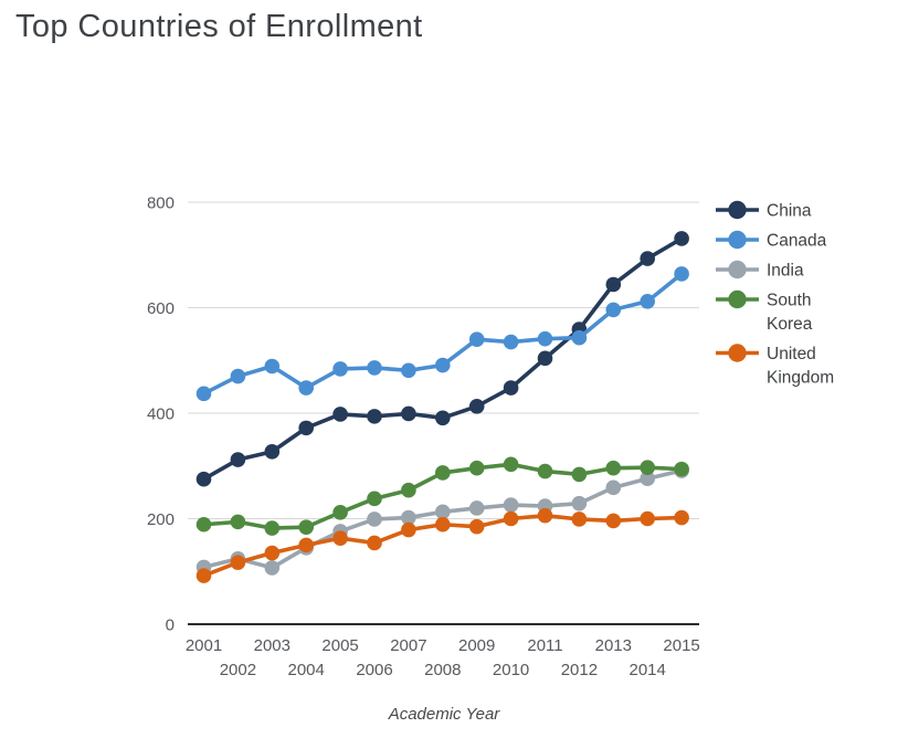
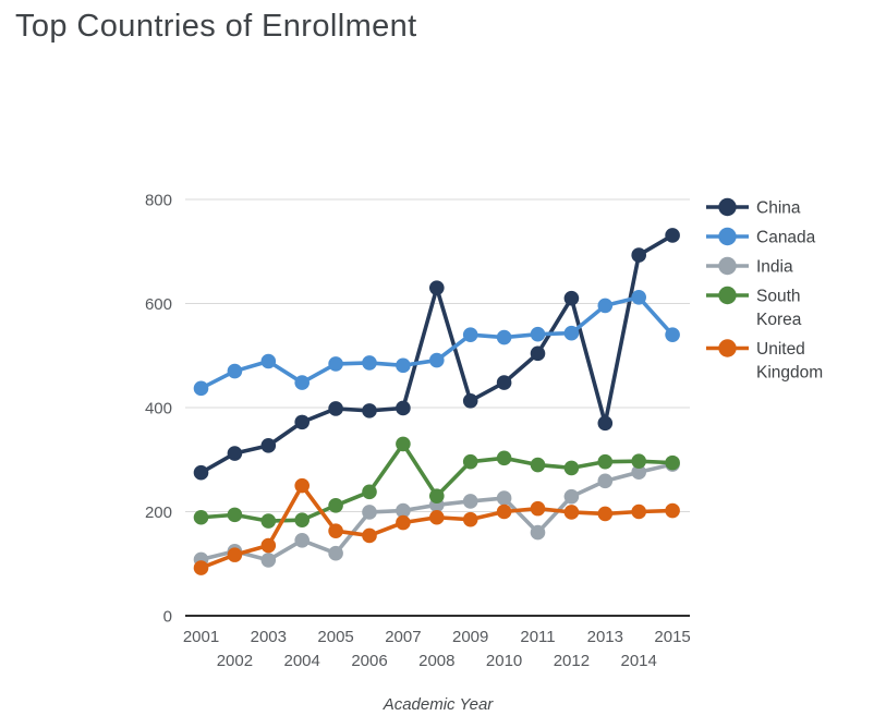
United Kingdom/2004: 150 -> 250
India/2005: 180 -> 120
South Korea/2007: 250 -> 330
China/2008: 390 -> 630
South Korea/2008: 290 -> 230
India/2011: 220 -> 160
China/2012: 560 -> 610
China/2013: 640 -> 370
Canada/2015: 660 -> 540
